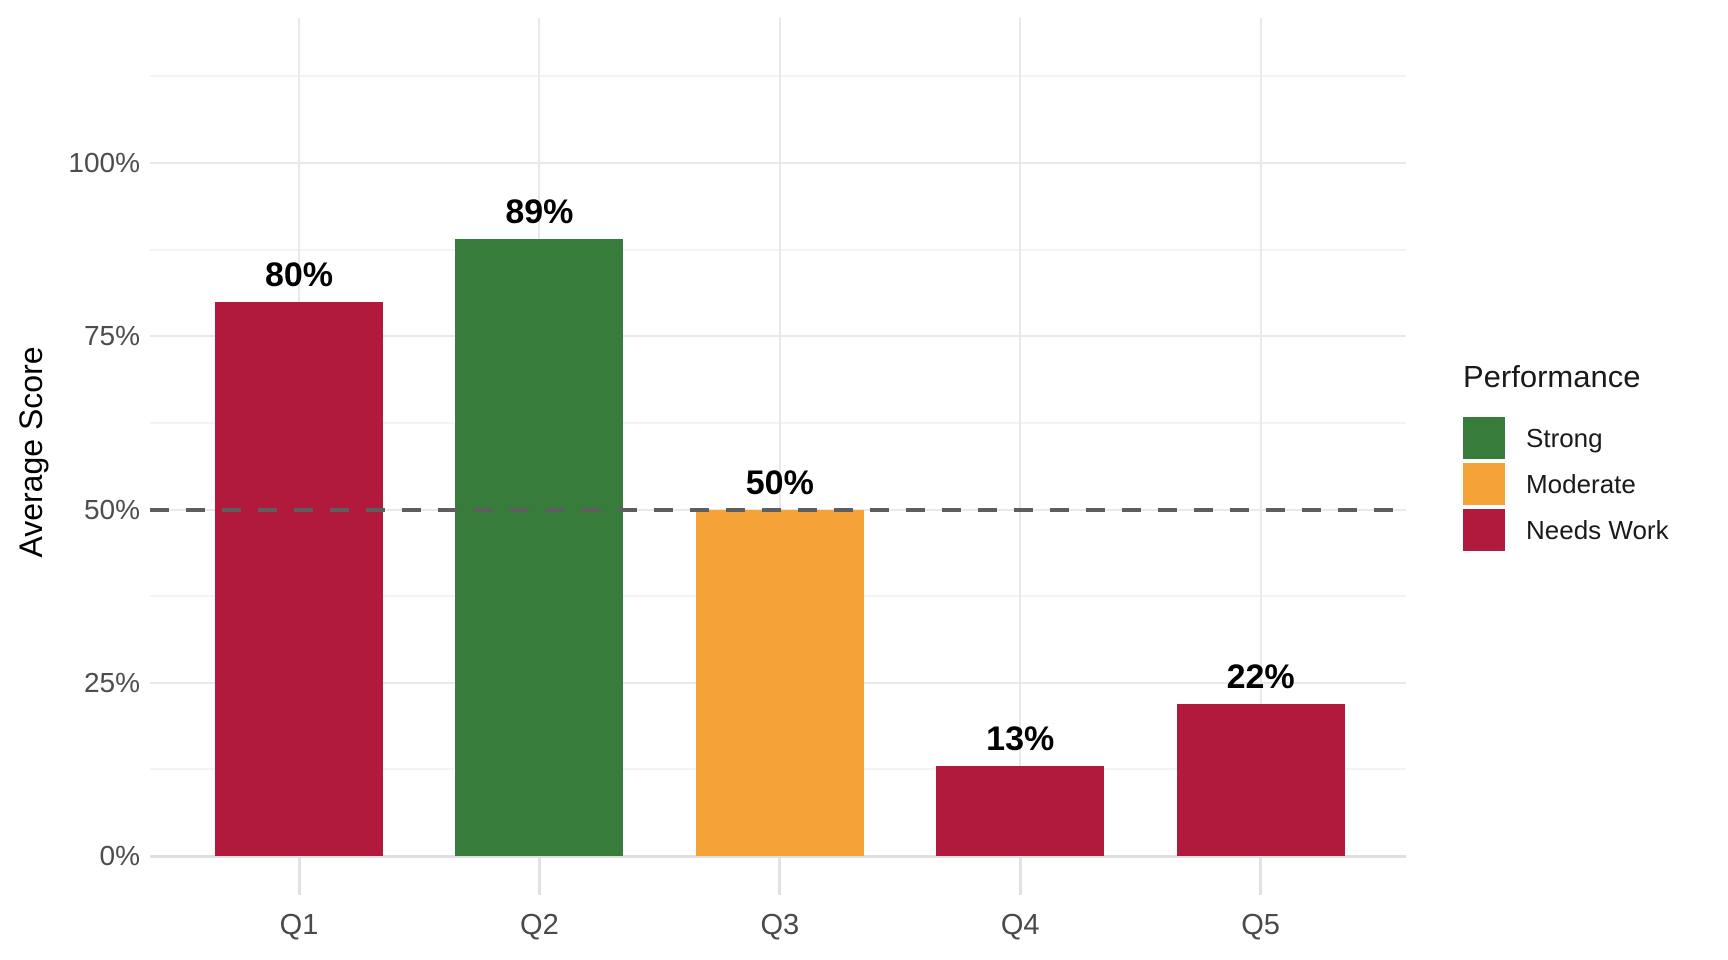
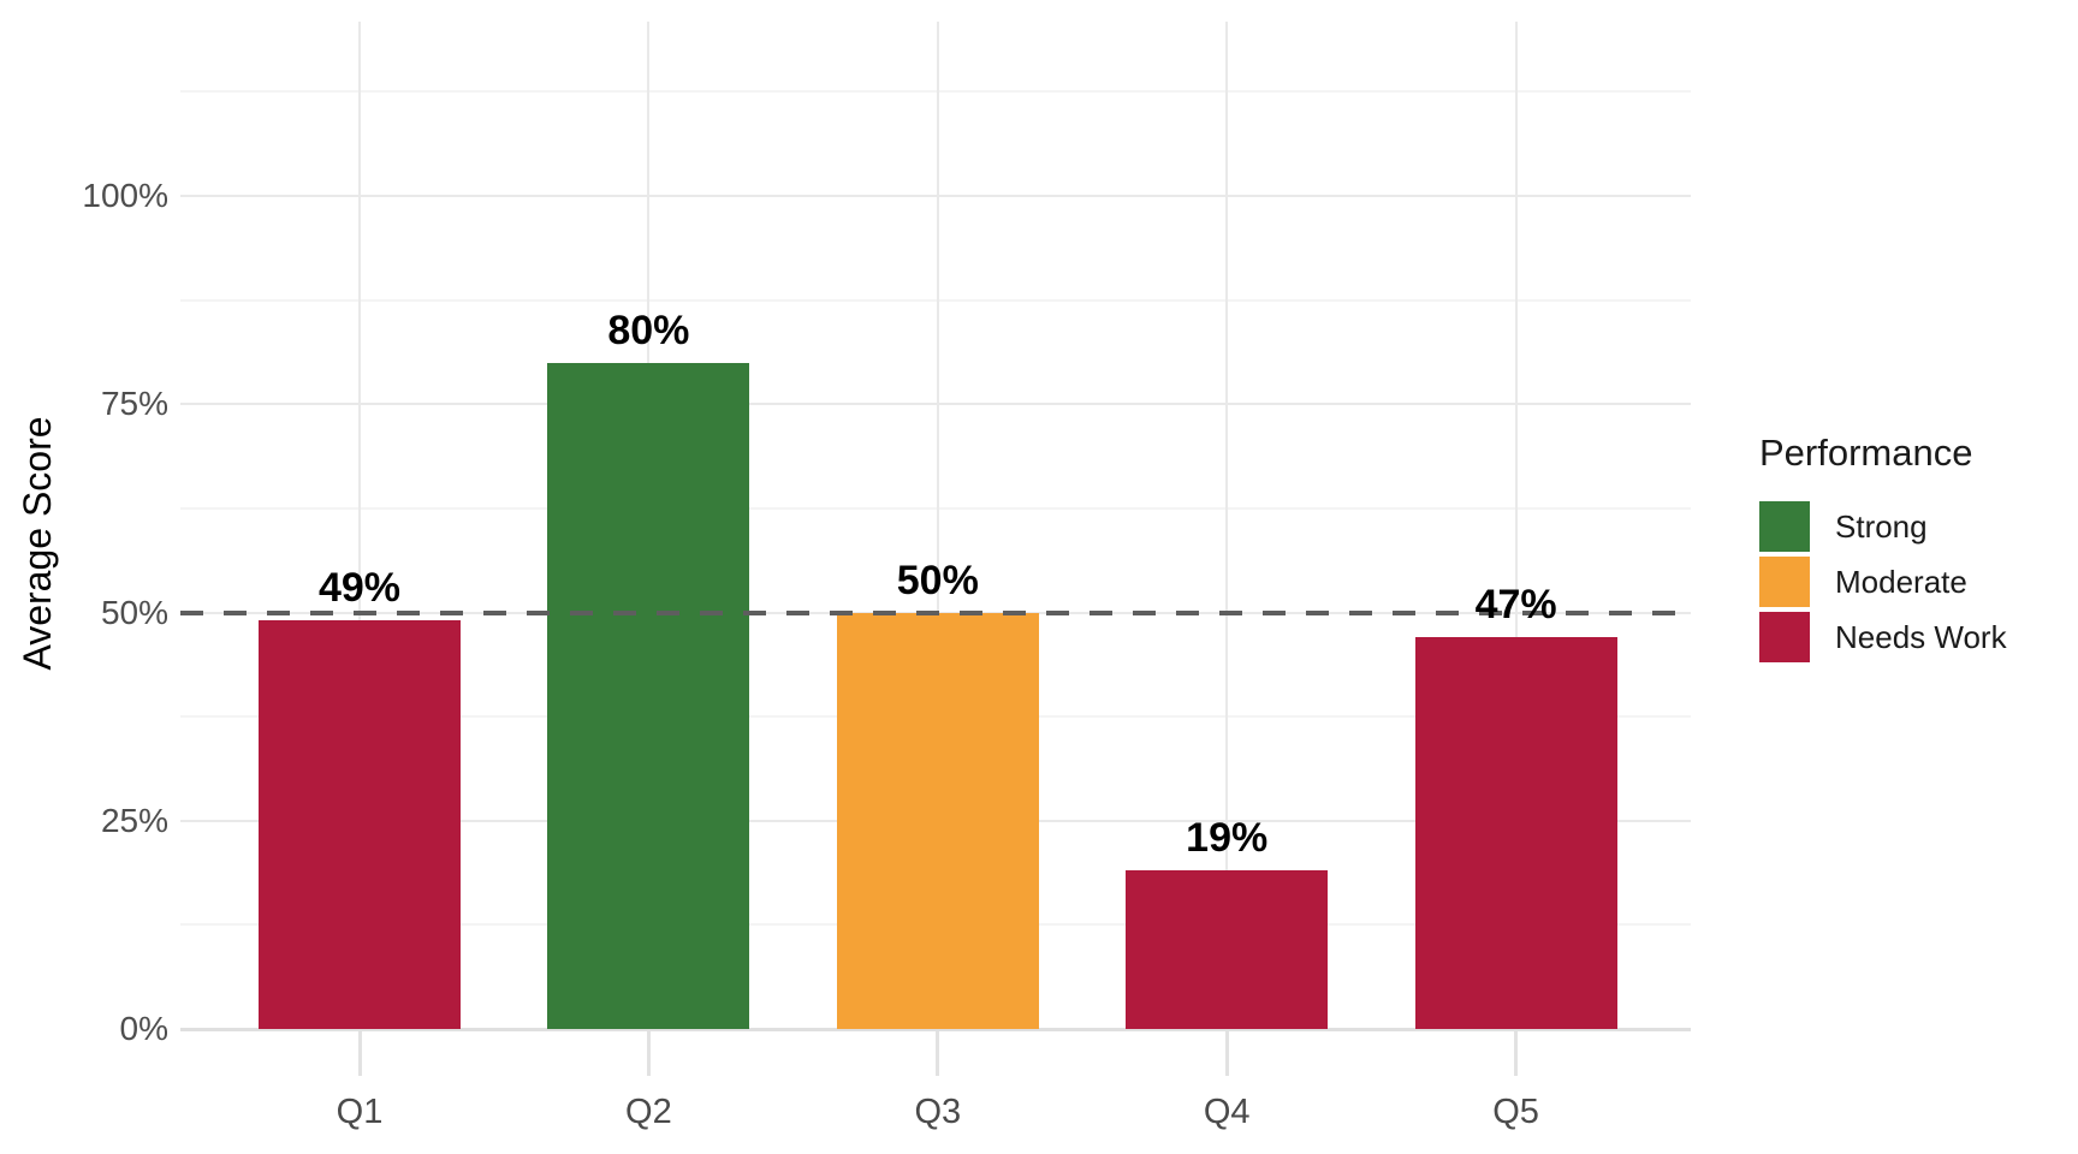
Q1: 80% -> 49%
Q2: 89% -> 80%
Q4: 13% -> 19%
Q5: 22% -> 47%
